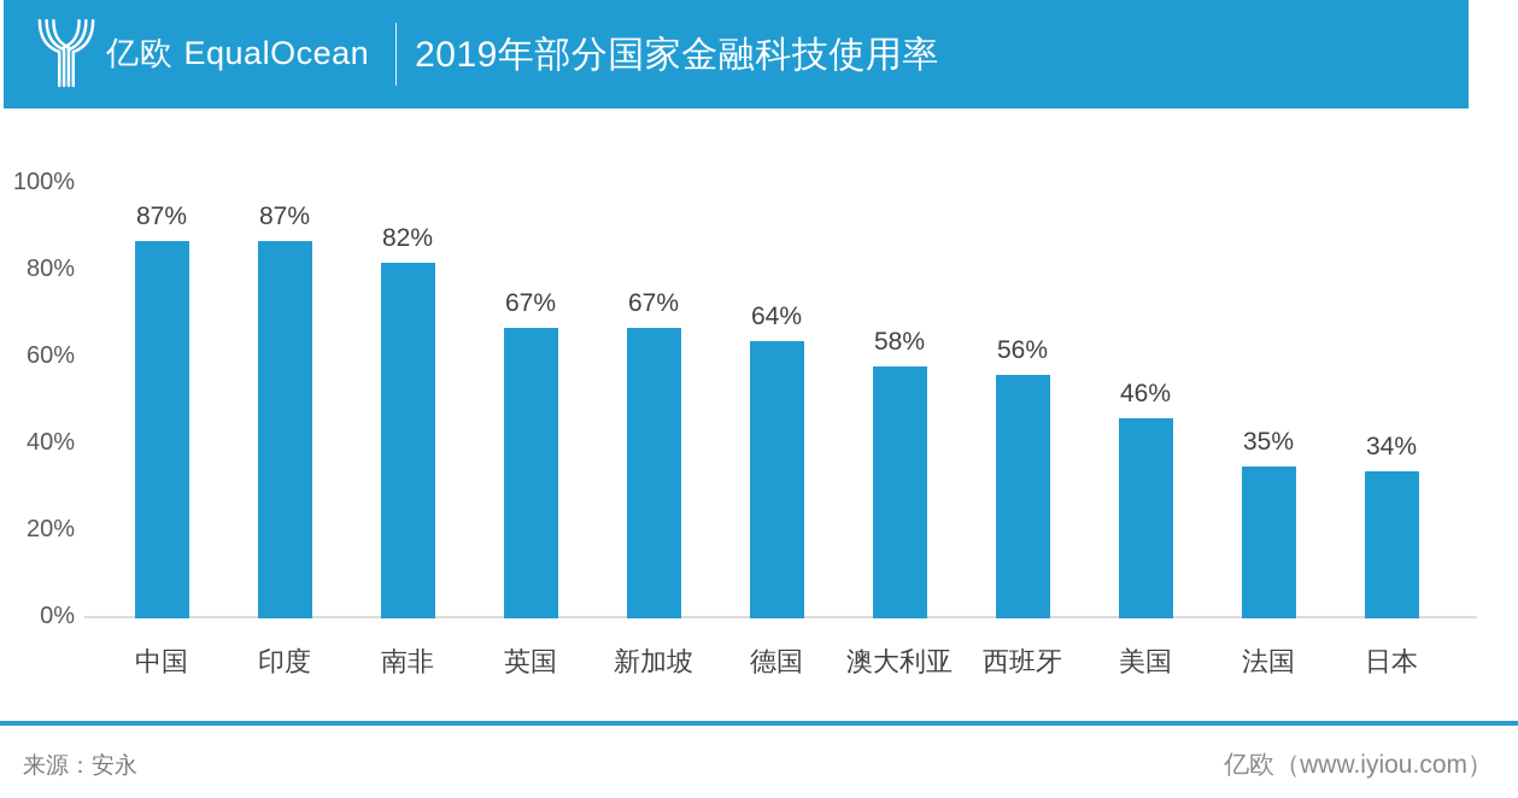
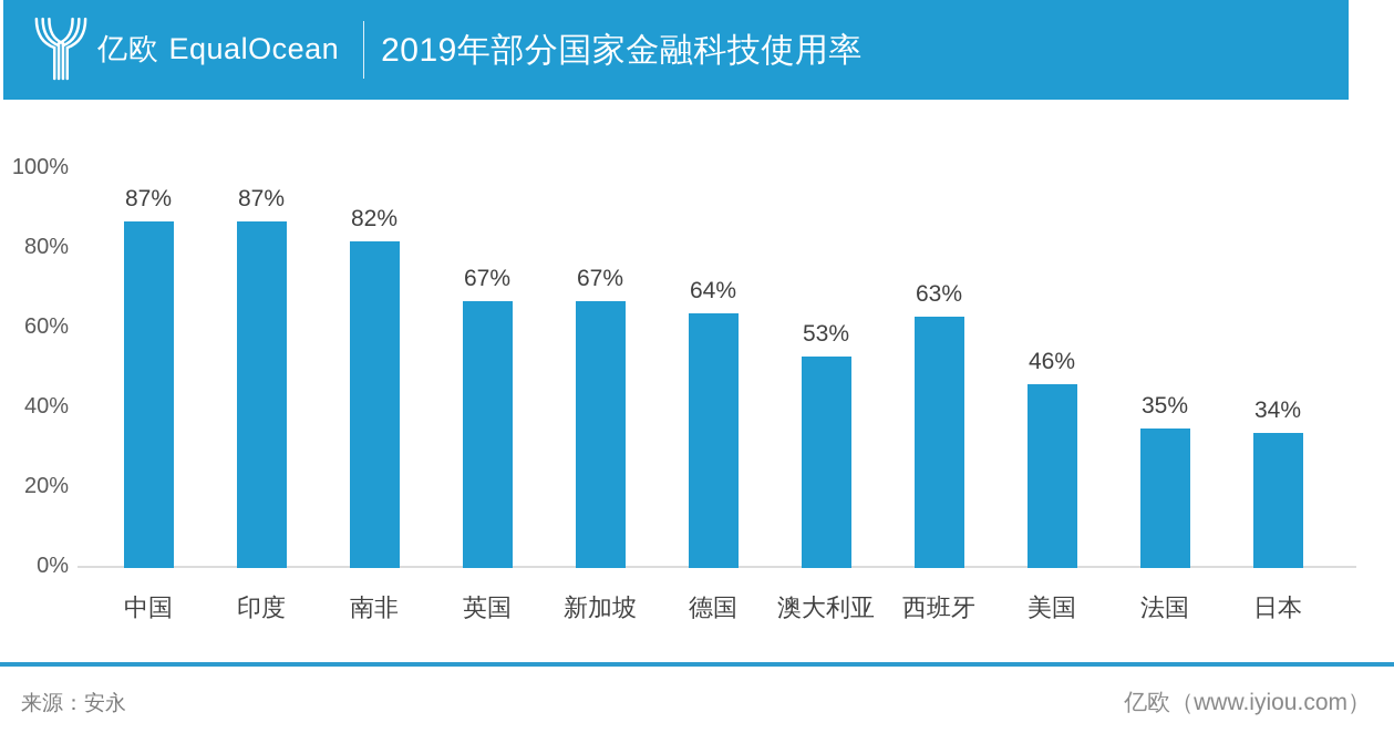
澳大利亚: 58% -> 53%
西班牙: 56% -> 63%
